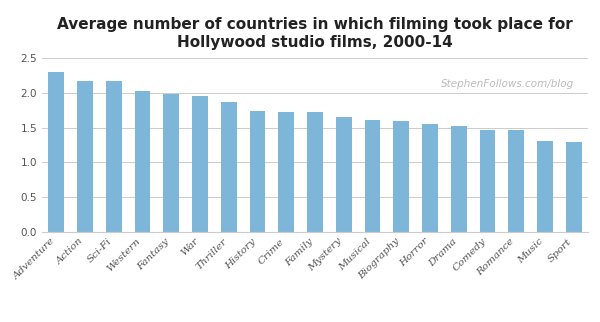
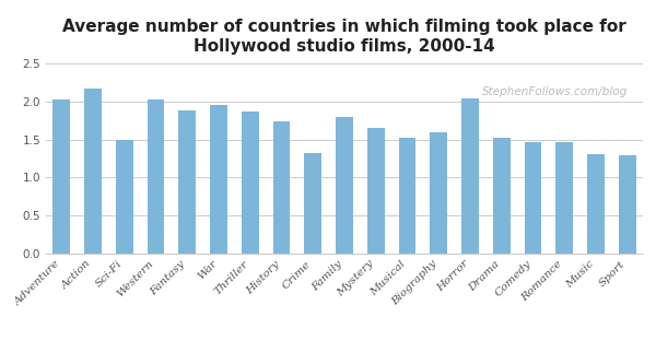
Adventure: 2.30 -> 2.02
Sci-Fi: 2.17 -> 1.50
Fantasy: 1.98 -> 1.88
Crime: 1.73 -> 1.32
Family: 1.72 -> 1.80
Musical: 1.61 -> 1.52
Horror: 1.55 -> 2.04
